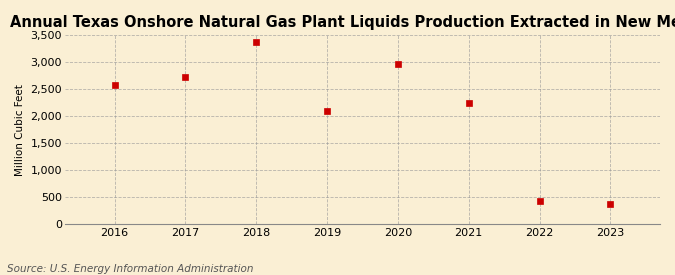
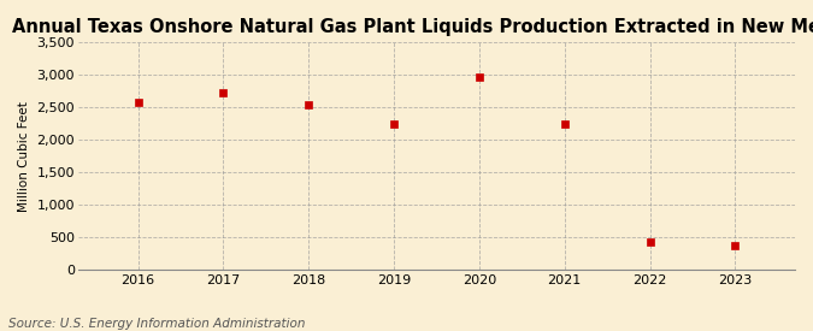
2018: 3,380 -> 2,540
2019: 2,090 -> 2,240
